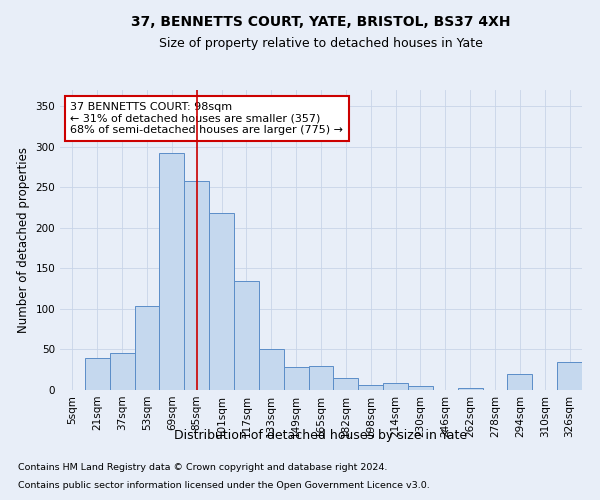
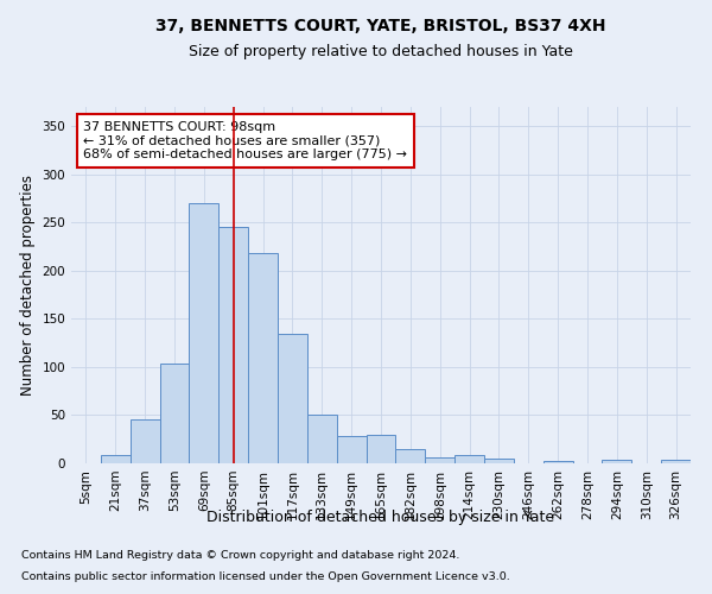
21sqm: 40 -> 9
69sqm: 292 -> 270
85sqm: 258 -> 246
294sqm: 20 -> 4
326sqm: 34 -> 4
